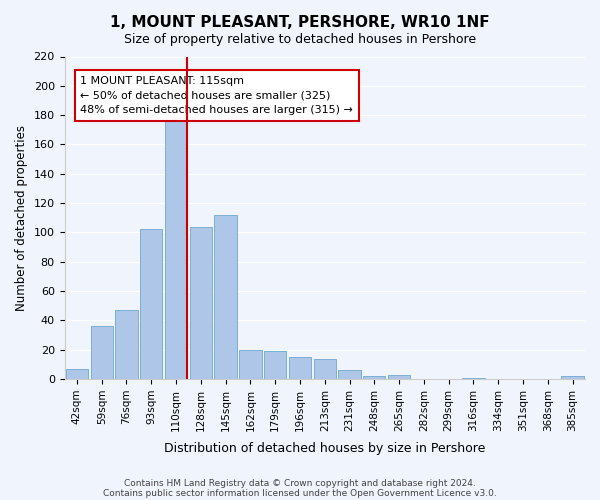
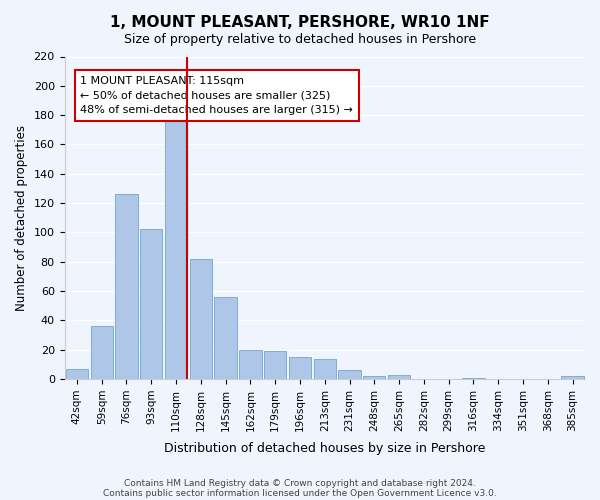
76sqm: 47 -> 126
128sqm: 104 -> 82
145sqm: 112 -> 56
